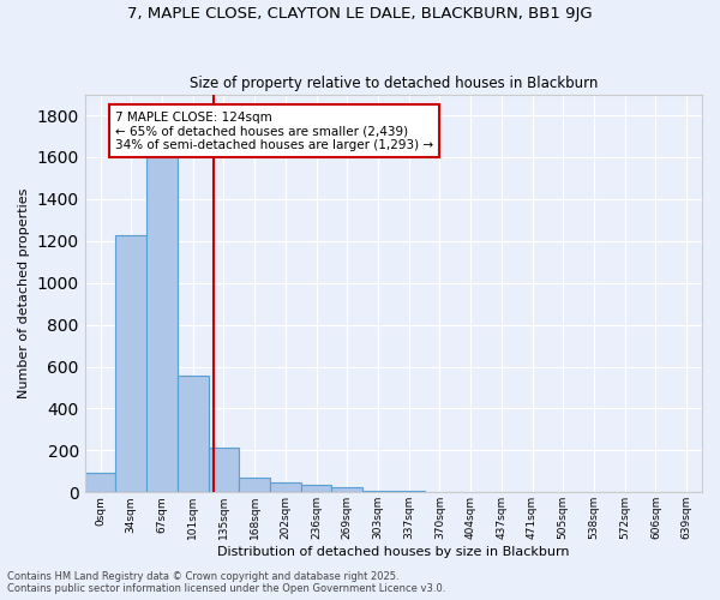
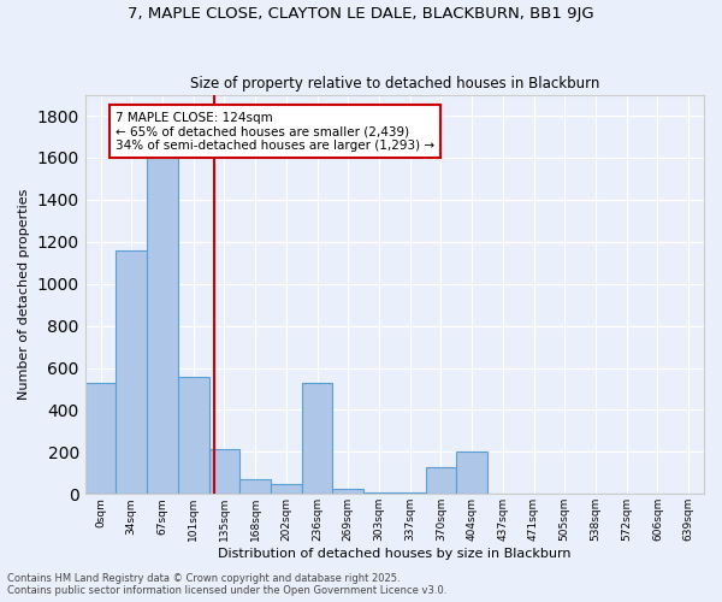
0sqm: 100 -> 530
34sqm: 1230 -> 1160
236sqm: 40 -> 530
370sqm: 0 -> 130
404sqm: 0 -> 200
